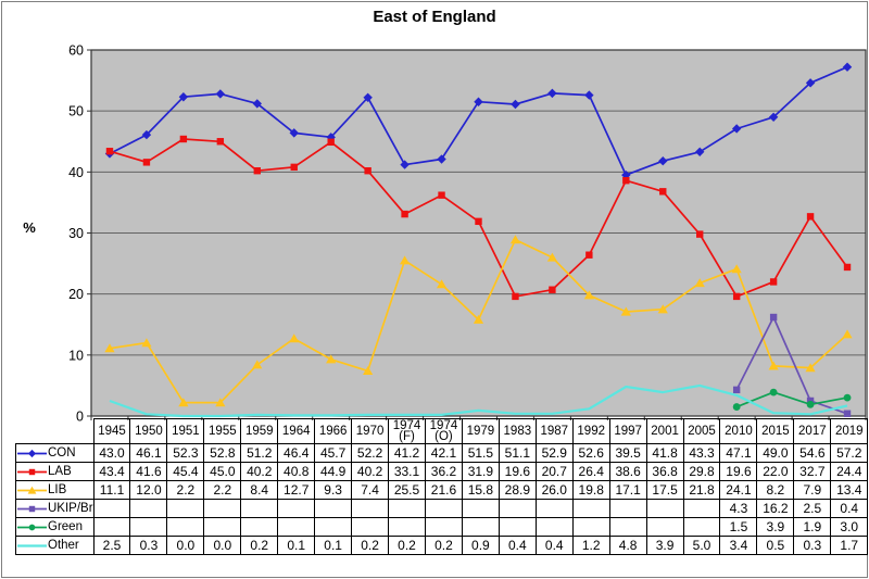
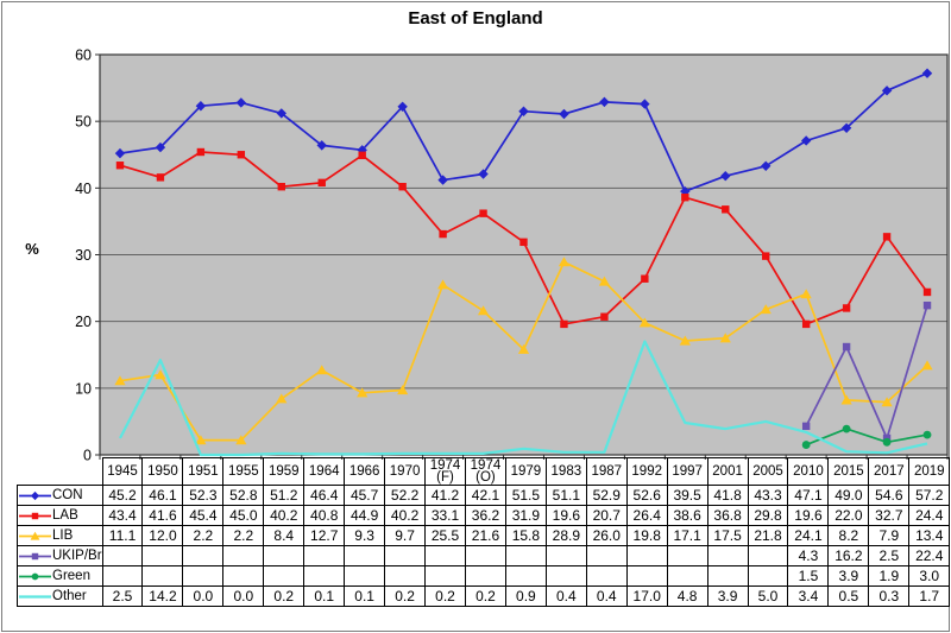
CON/1945: 43.0 -> 45.2
Other/1950: 0.3 -> 14.2
LIB/1970: 7.4 -> 9.7
Other/1992: 1.2 -> 17.0
UKIP/Br/2019: 0.4 -> 22.4
